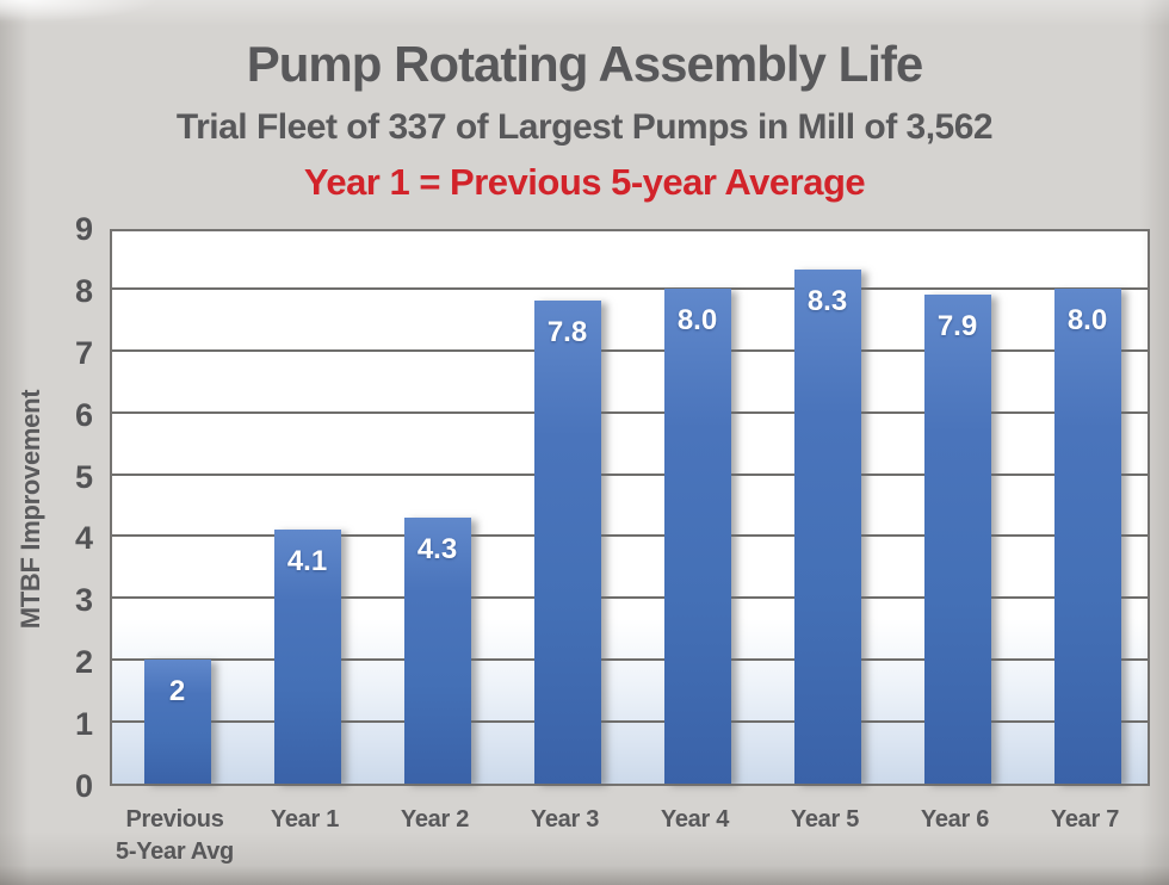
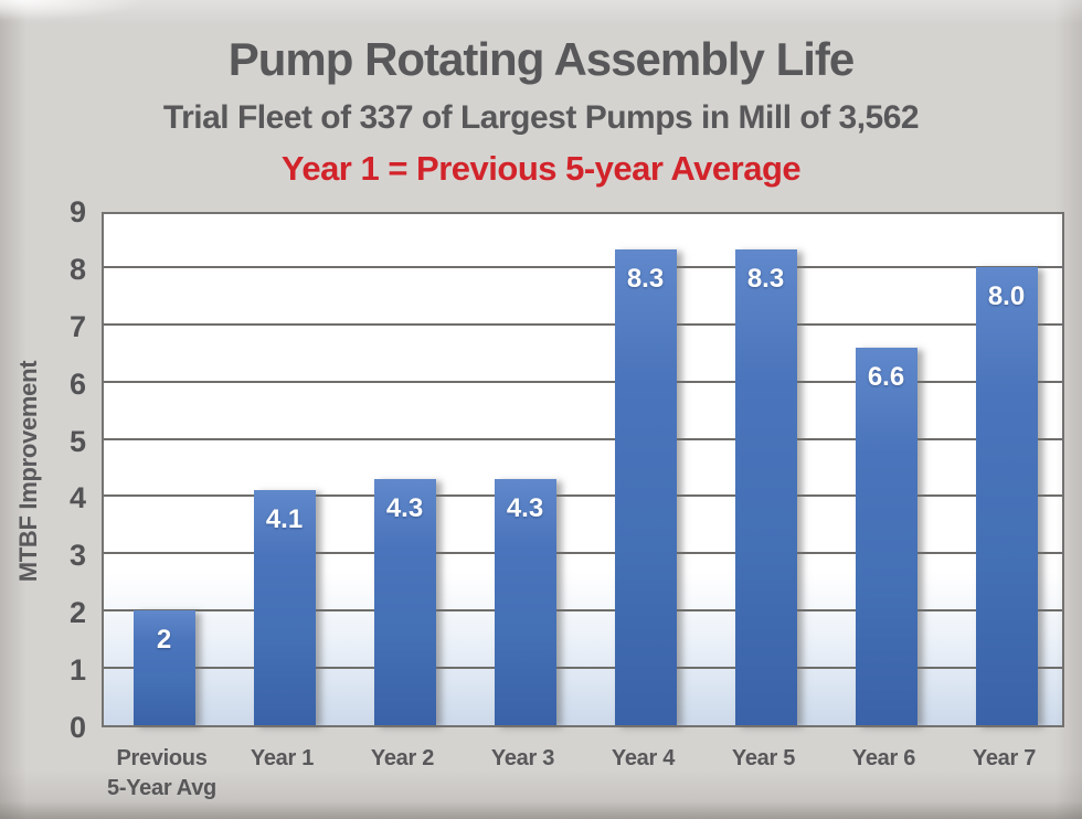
Year 3: 7.8 -> 4.3
Year 4: 8.0 -> 8.3
Year 6: 7.9 -> 6.6
